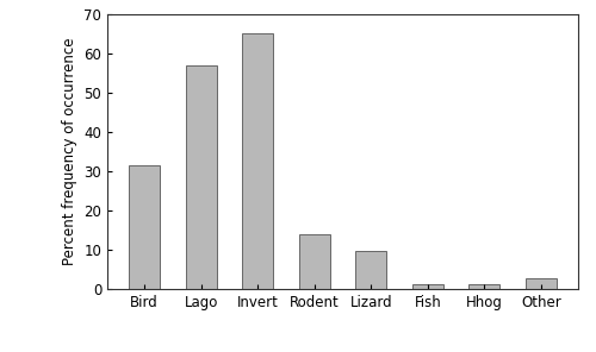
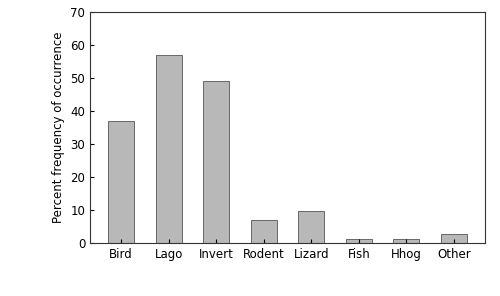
Bird: 31.5 -> 37.0
Invert: 65.0 -> 49.0
Rodent: 14.0 -> 7.0
